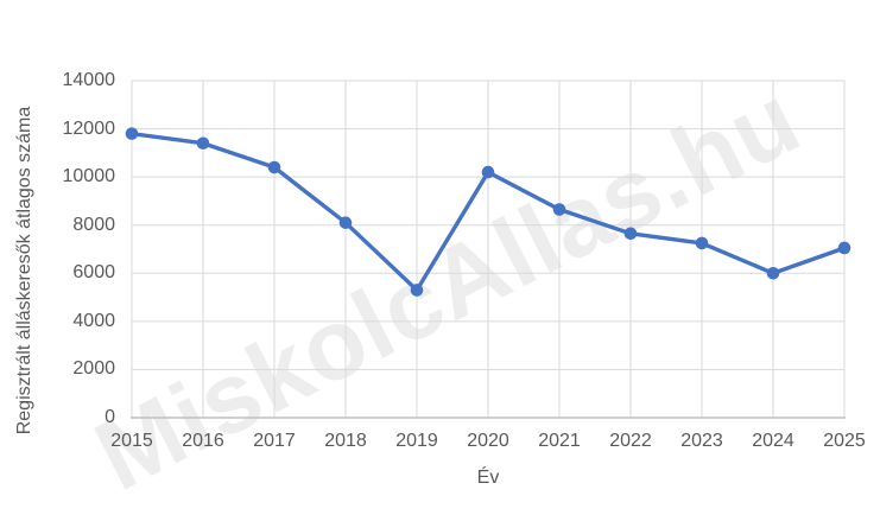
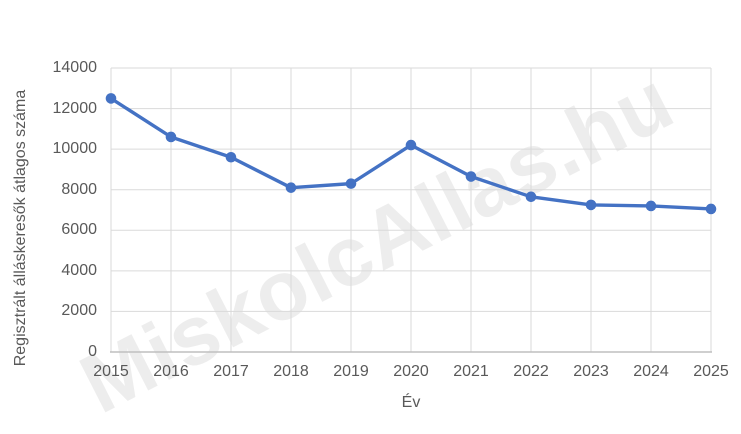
2015: 11800 -> 12500
2016: 11400 -> 10600
2017: 10400 -> 9600
2019: 5300 -> 8300
2024: 6000 -> 7200
